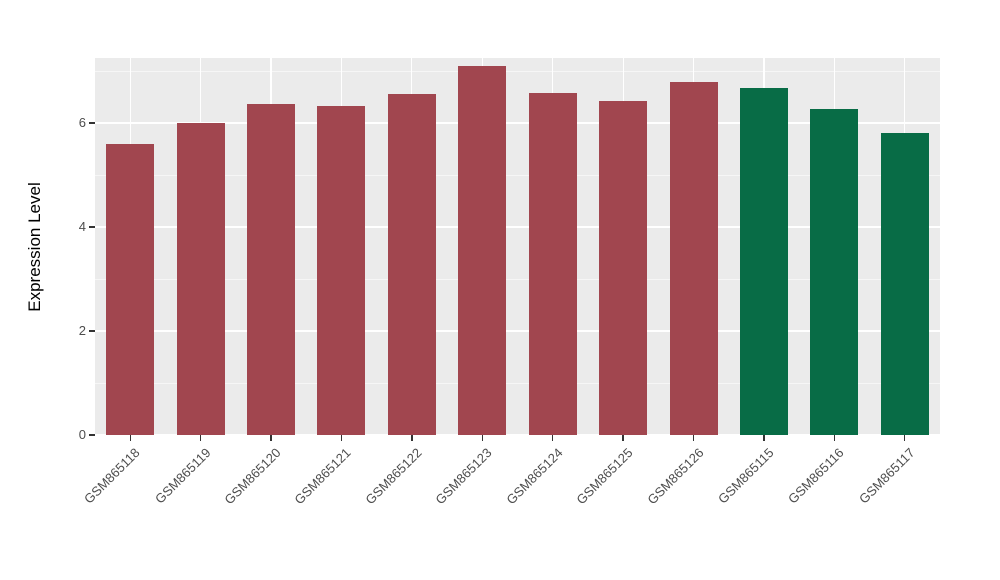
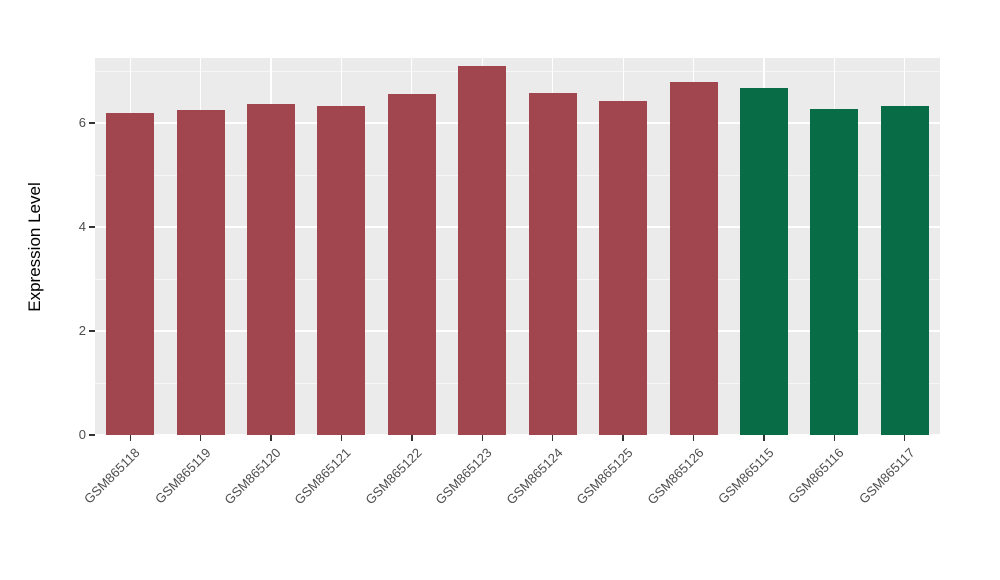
GSM865118: 5.6 -> 6.2
GSM865119: 6.0 -> 6.2
GSM865117: 5.8 -> 6.3
